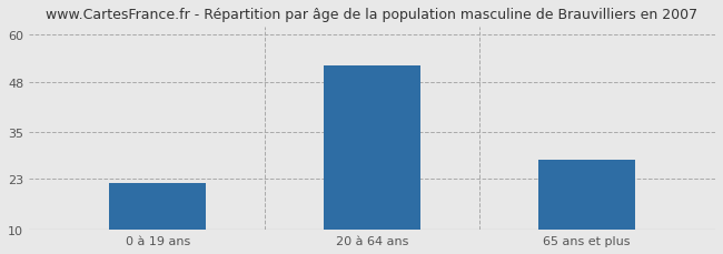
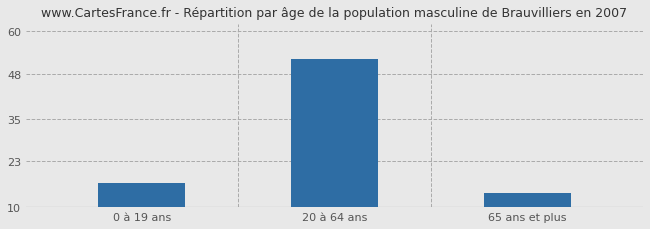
0 à 19 ans: 22 -> 17
65 ans et plus: 28 -> 14
